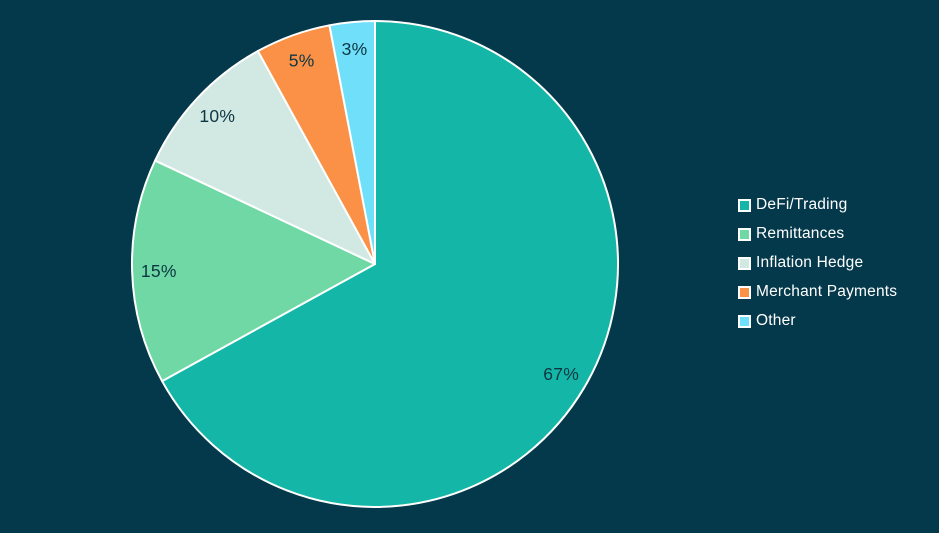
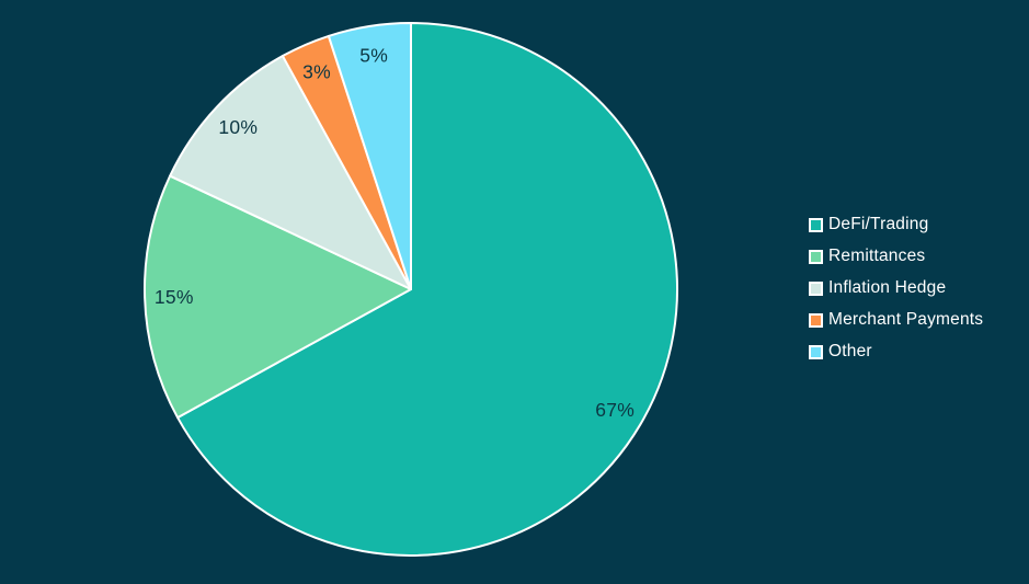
Merchant Payments: 5% -> 3%
Other: 3% -> 5%
